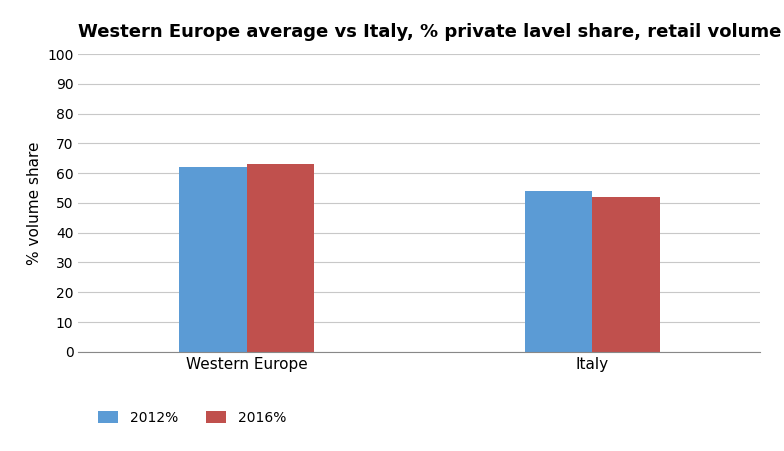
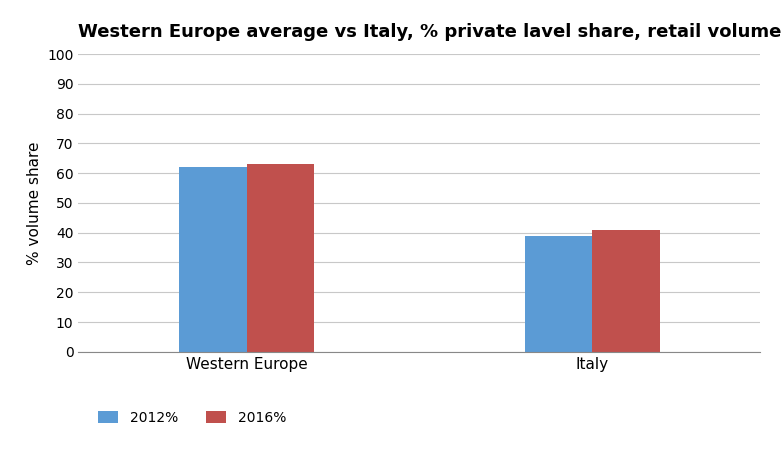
2012%/Italy: 54 -> 39
2016%/Italy: 52 -> 41
